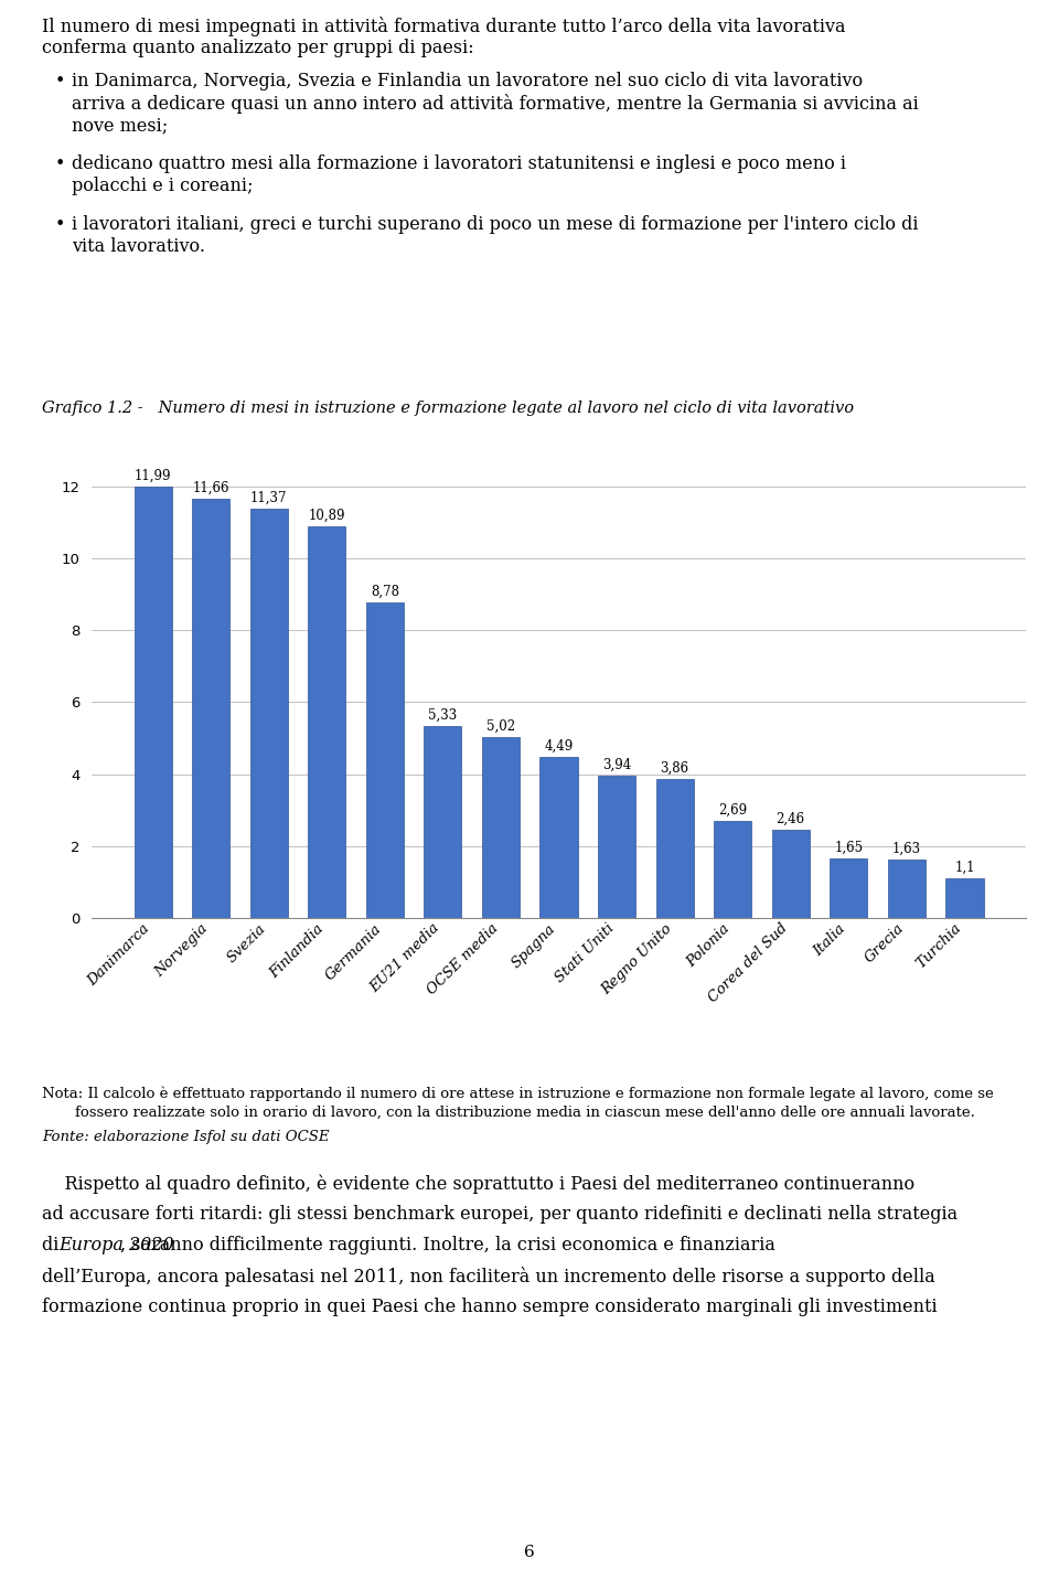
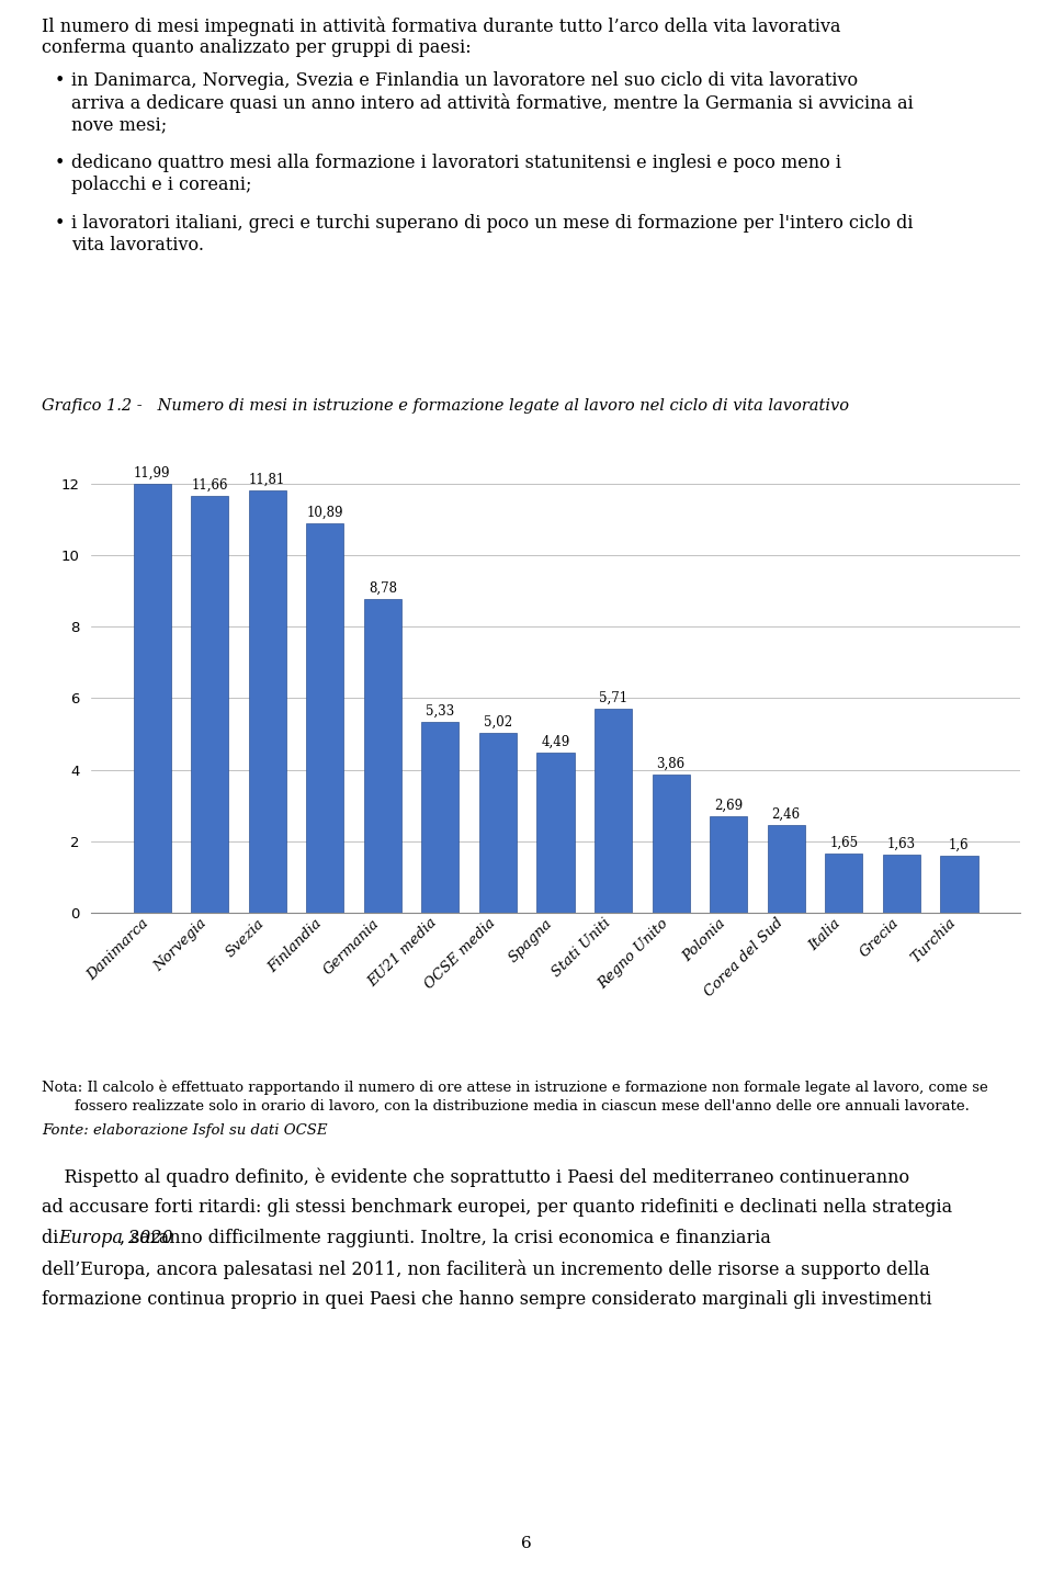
Svezia: 11,37 -> 11,81
Stati Uniti: 3,94 -> 5,71
Turchia: 1,1 -> 1,6
